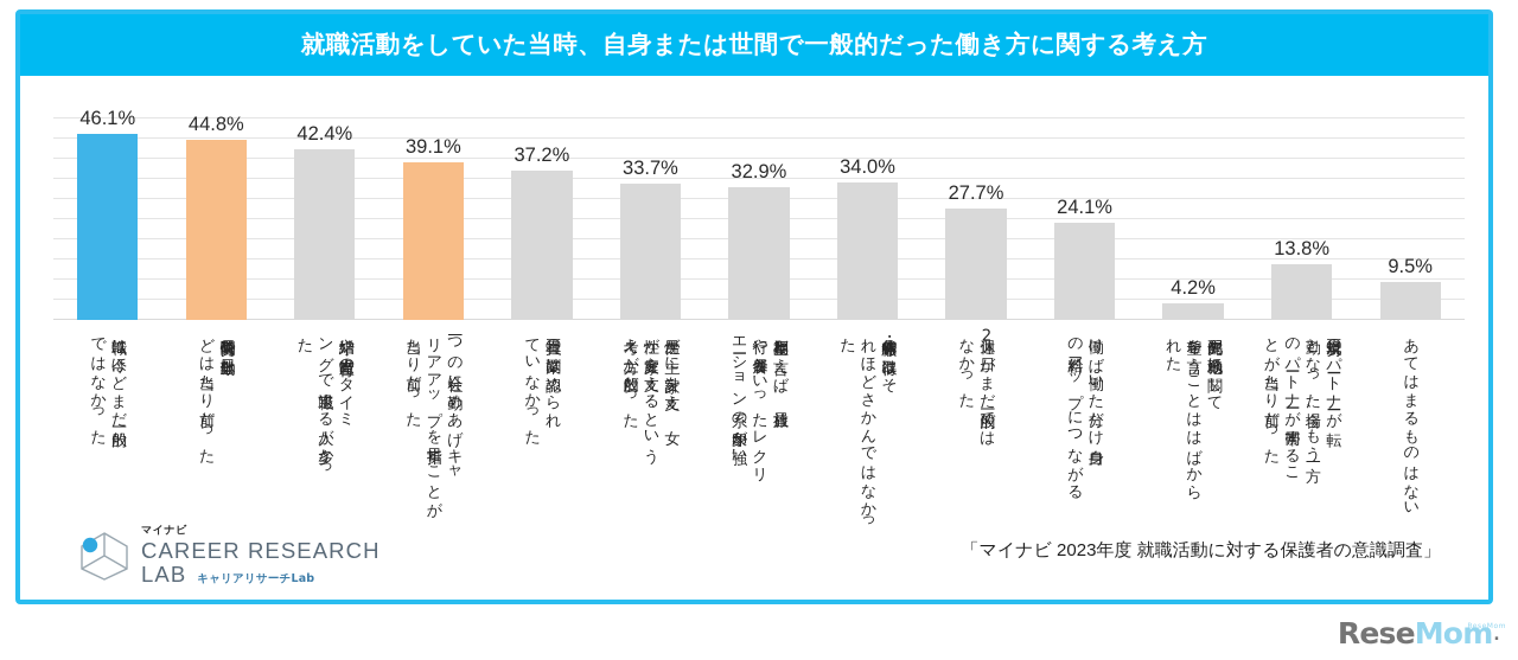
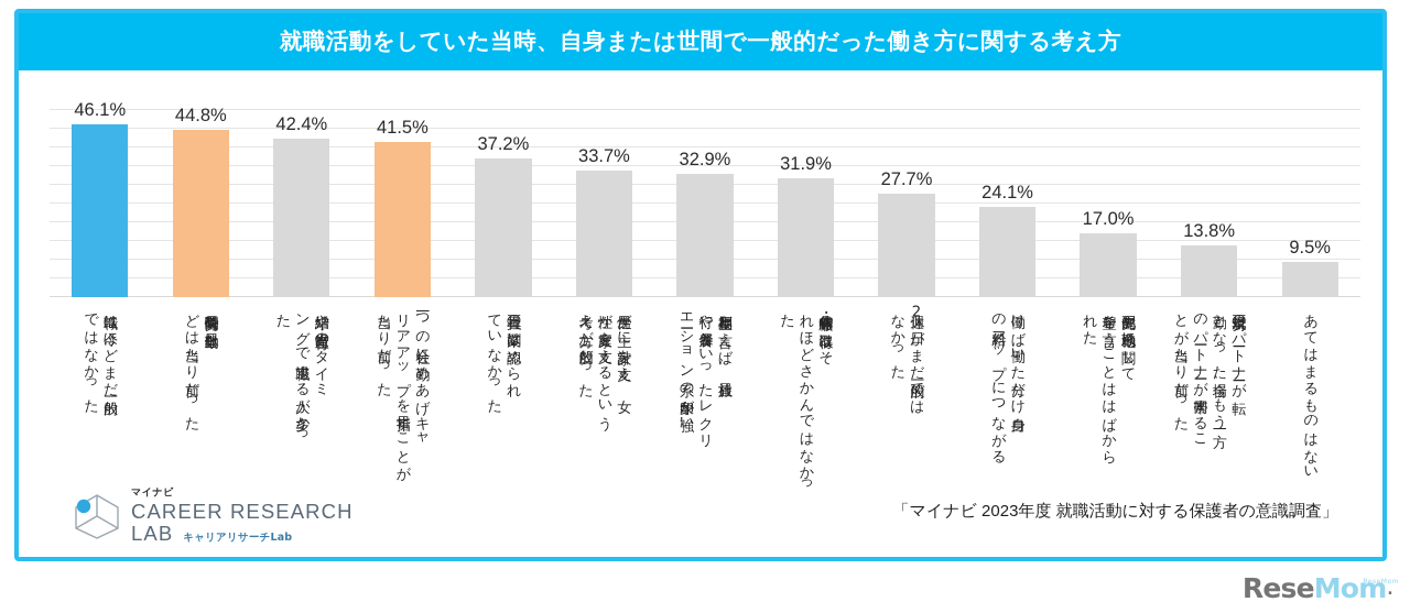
一つの会社に勤めあげキャ リアアップを目指すことが 当たり前だった: 39.1% -> 41.5%
年休・有給休暇の取得はそ れほどさかんではなかった: 34.0% -> 31.9%
配属先や勤務地に関して 希望を言うことははばから れた: 4.2% -> 17.0%
